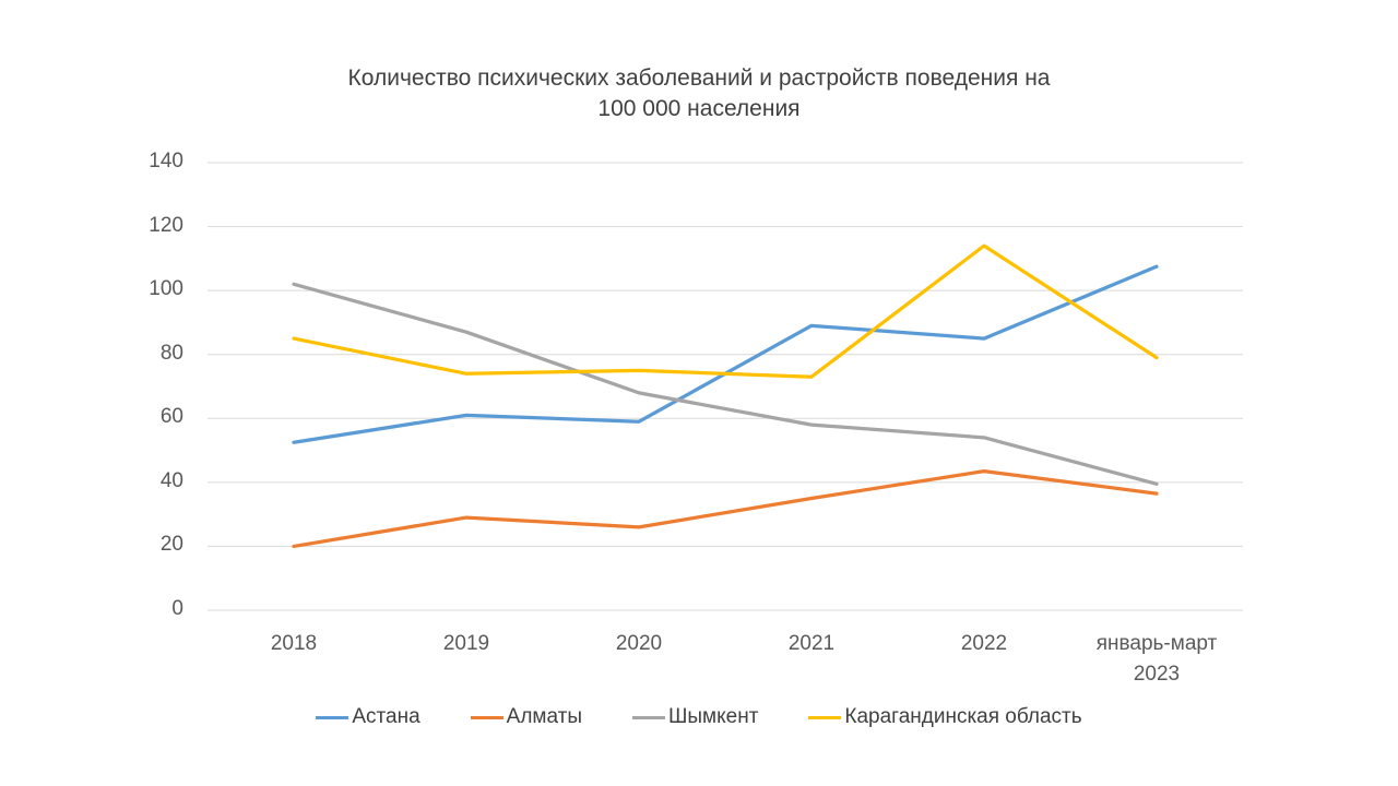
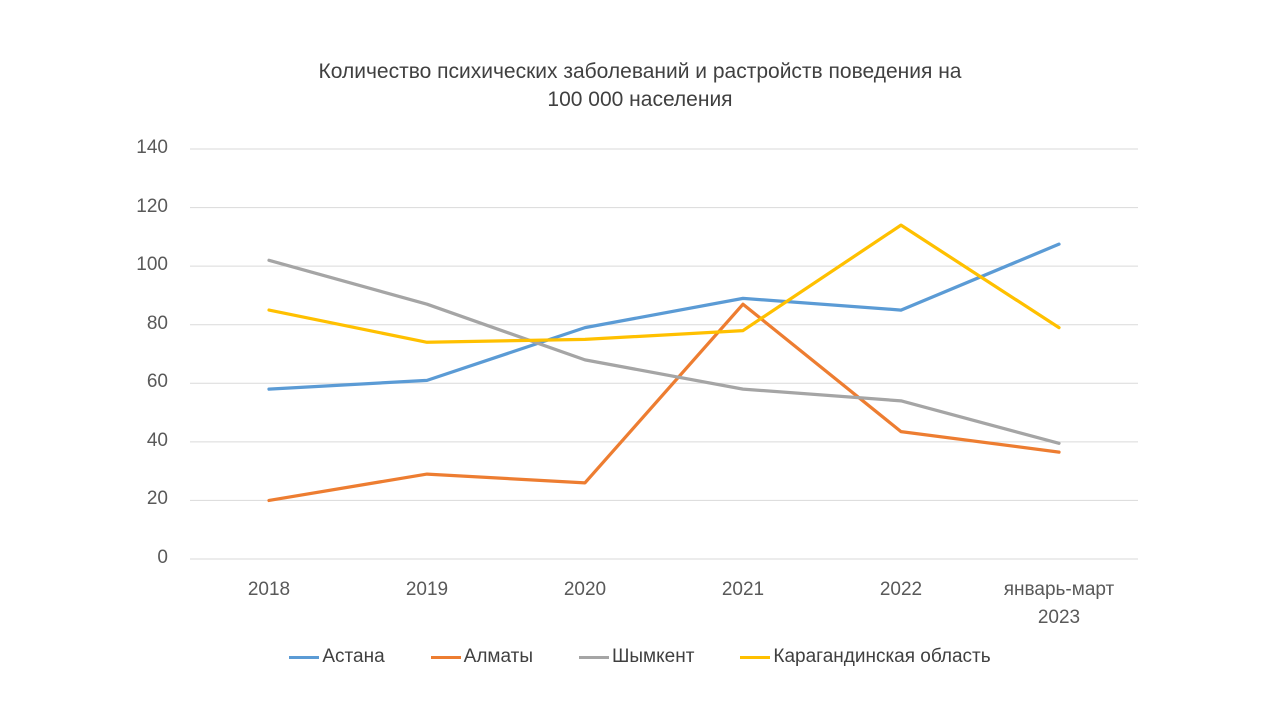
Астана/2018: 52 -> 58
Астана/2020: 59 -> 79
Алматы/2021: 35 -> 87
Карагандинская область/2021: 73 -> 78
